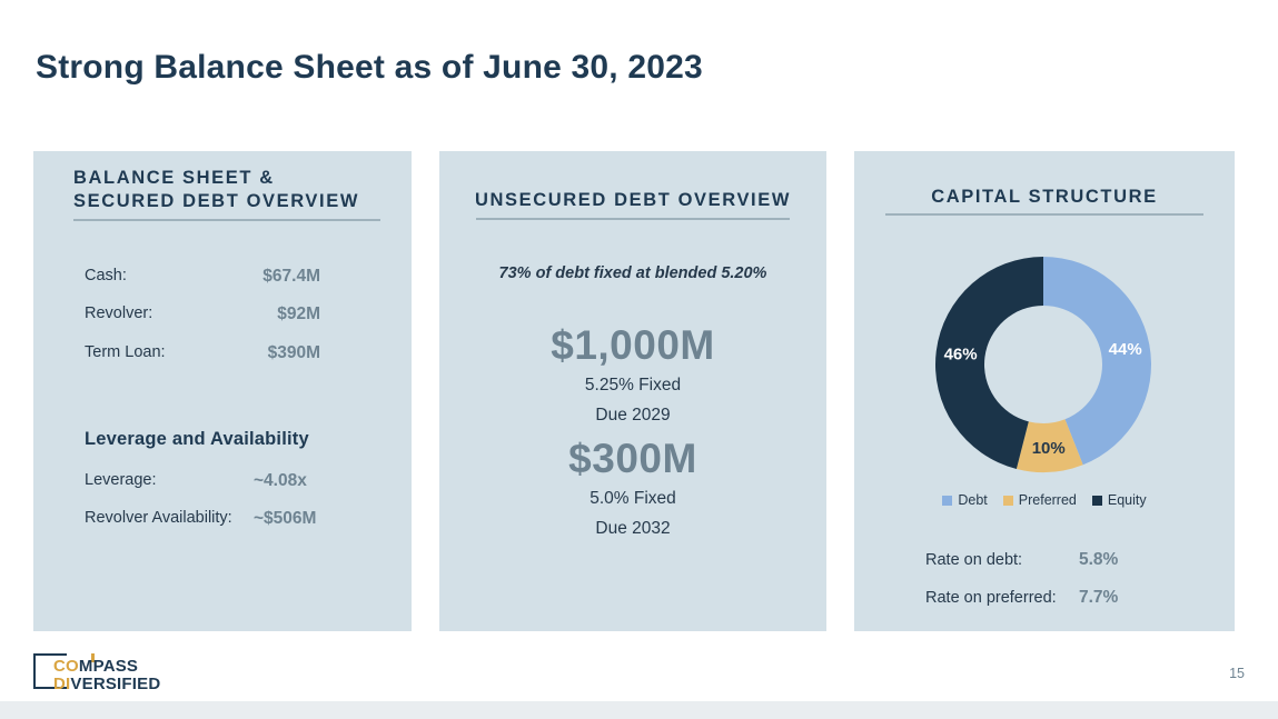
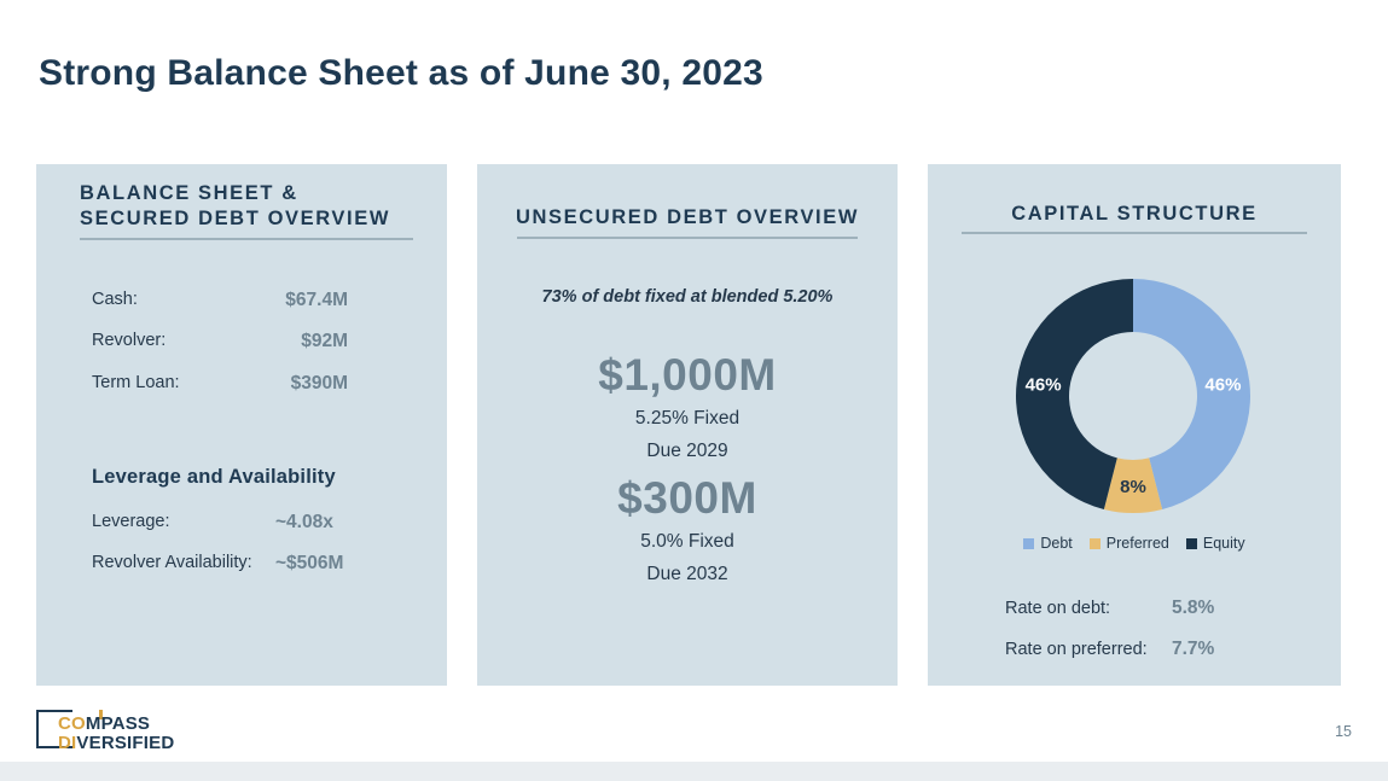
Debt: 44% -> 46%
Preferred: 10% -> 8%
